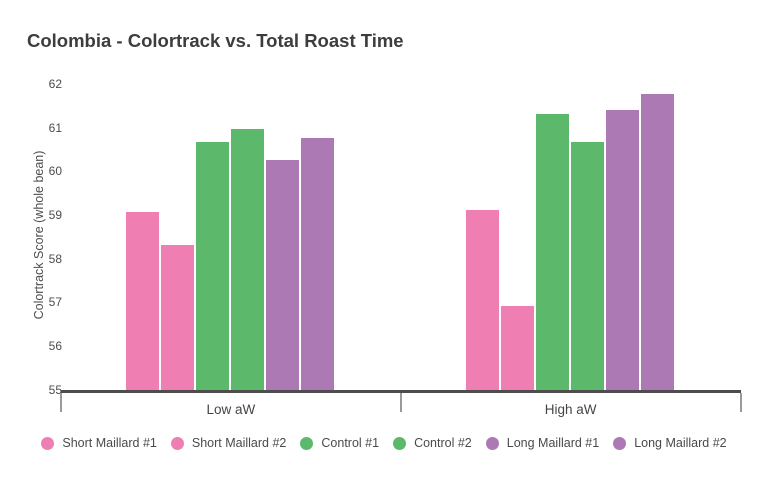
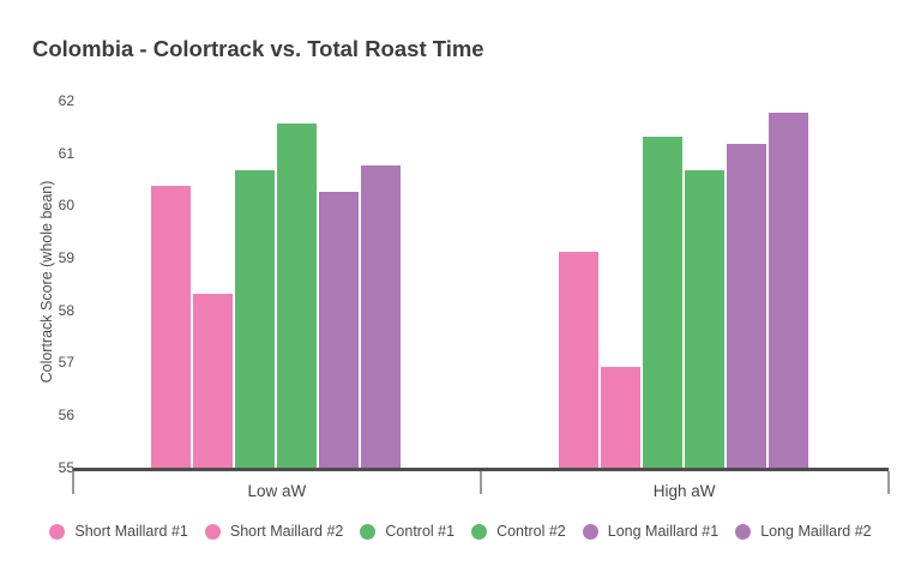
Short Maillard #1/Low aW: 59.1 -> 60.4
Control #2/Low aW: 61.0 -> 61.6
Long Maillard #1/High aW: 61.5 -> 61.2
